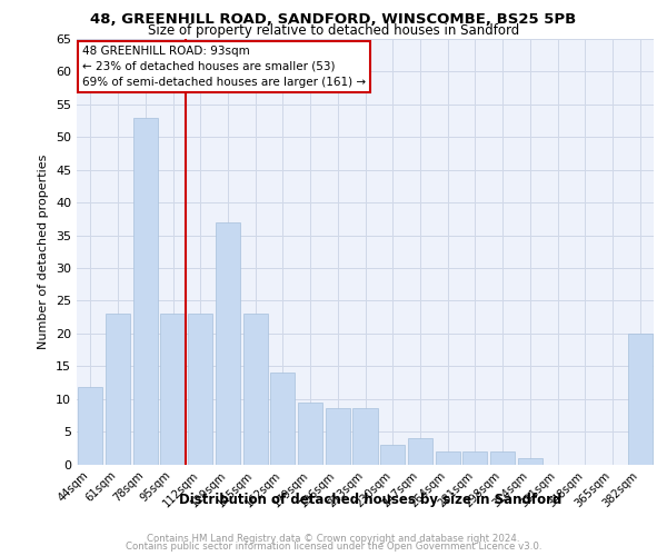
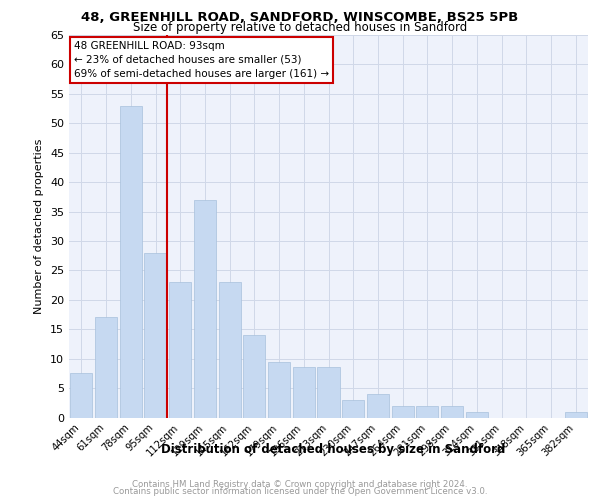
44sqm: 11.8 -> 7.5
61sqm: 23.0 -> 17.0
95sqm: 23.0 -> 28.0
382sqm: 20.0 -> 1.0
